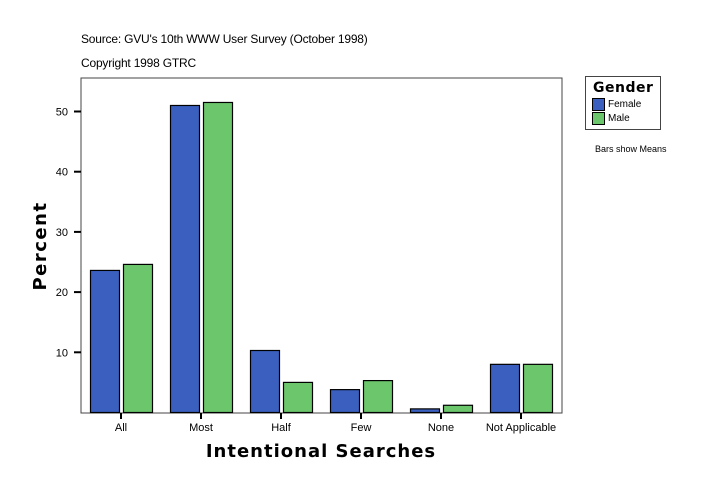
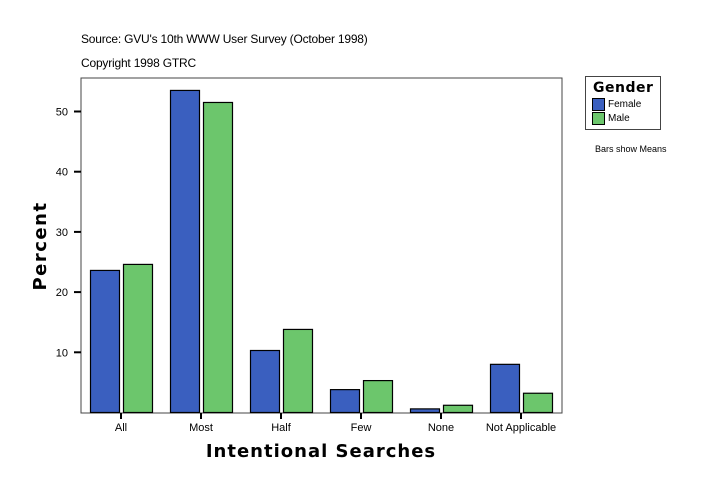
Female/Most: 51 -> 54
Male/Half: 5 -> 14
Male/Not Applicable: 8 -> 3
